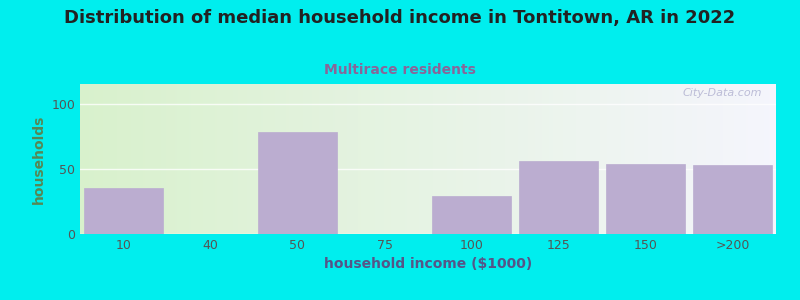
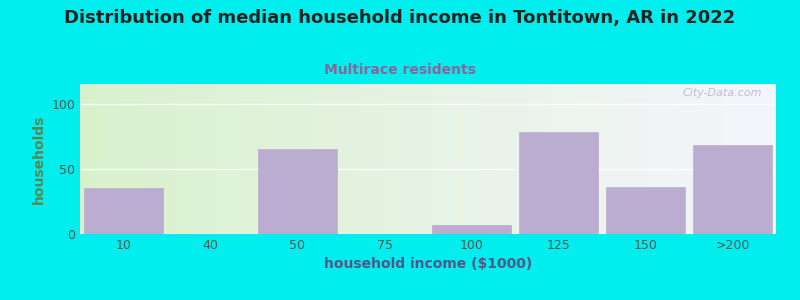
50: 78 -> 65
100: 29 -> 7
125: 56 -> 78
150: 54 -> 36
>200: 53 -> 68
